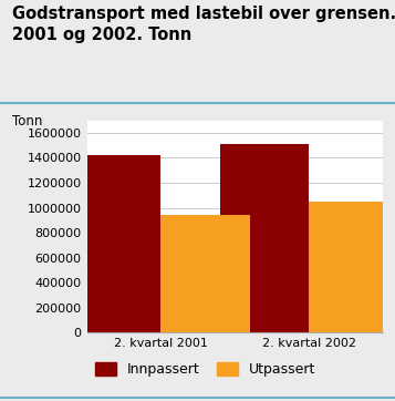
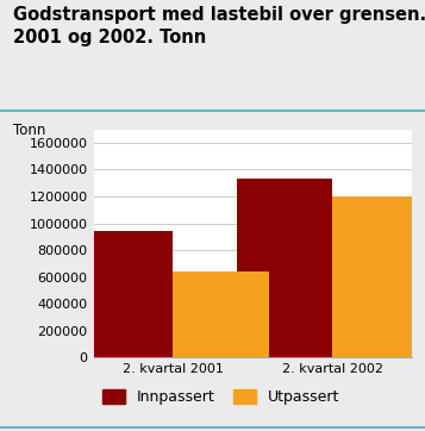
Innpassert/2. kvartal 2001: 1420000 -> 940000
Utpassert/2. kvartal 2001: 940000 -> 640000
Innpassert/2. kvartal 2002: 1510000 -> 1330000
Utpassert/2. kvartal 2002: 1050000 -> 1200000
